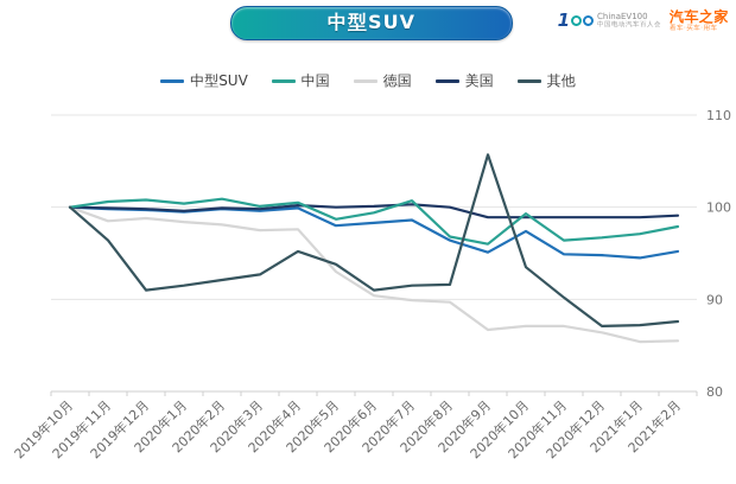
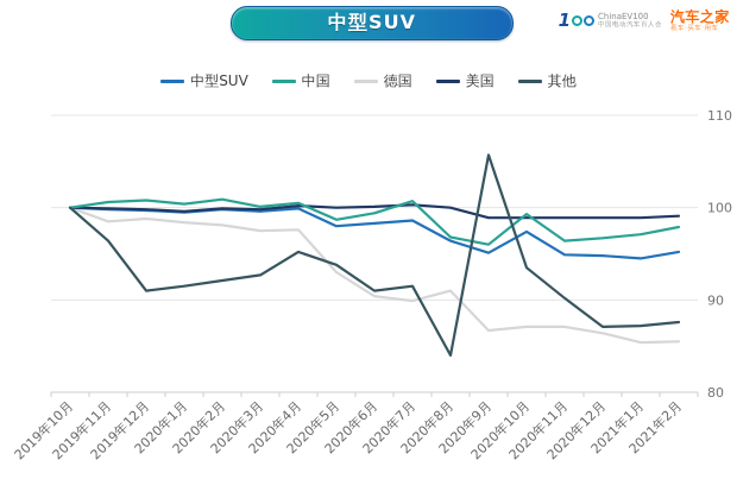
德国/2020年8月: 90 -> 91
其他/2020年8月: 92 -> 84
